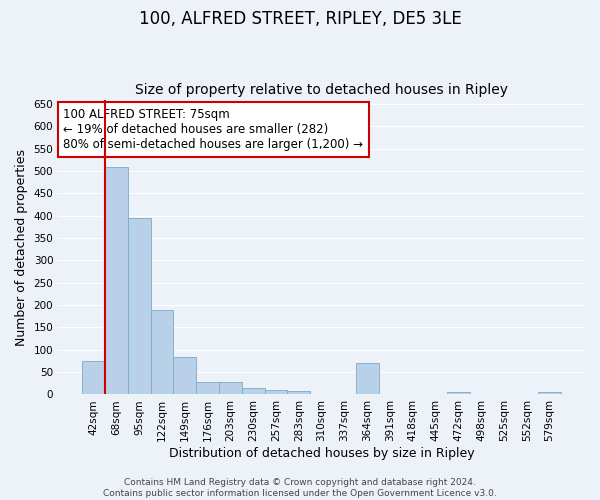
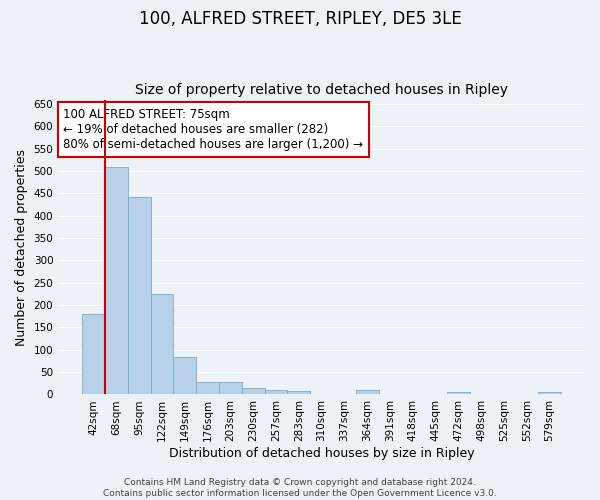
42sqm: 75 -> 181
95sqm: 395 -> 441
122sqm: 190 -> 225
364sqm: 70 -> 9
